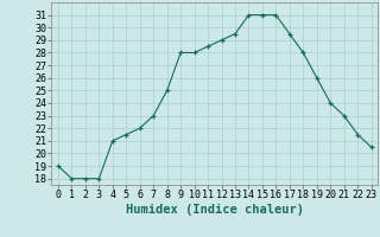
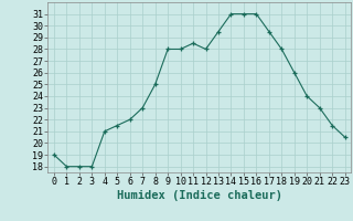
12: 29.0 -> 28.0
